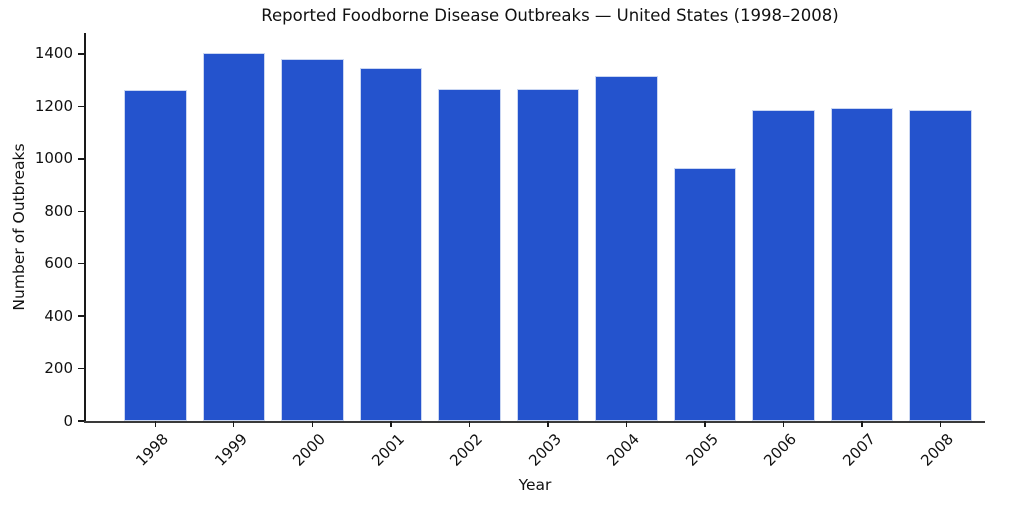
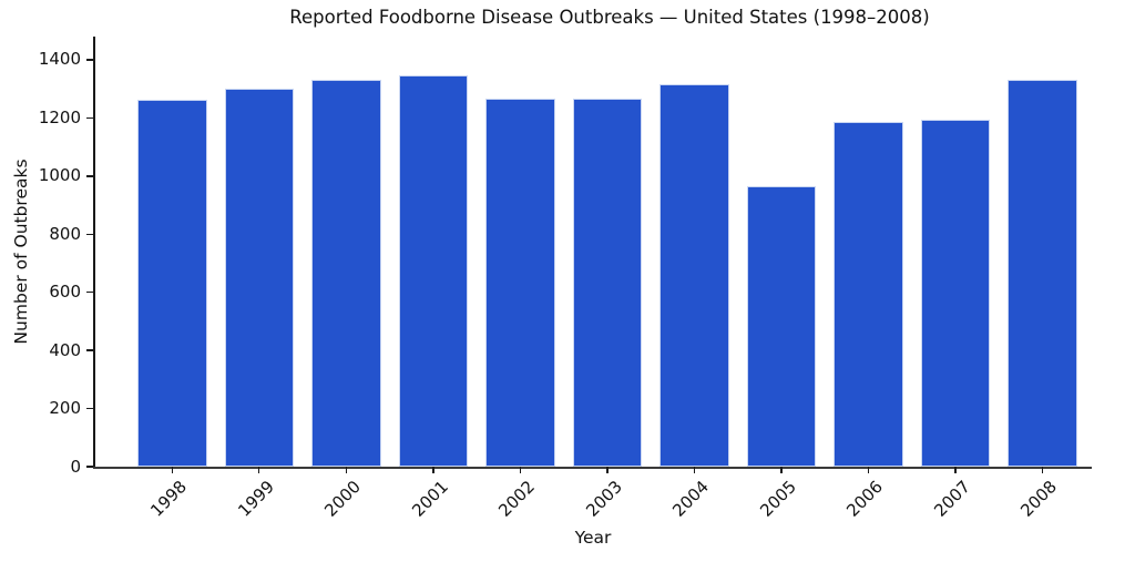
1999: 1400 -> 1300
2000: 1380 -> 1330
2008: 1190 -> 1330
